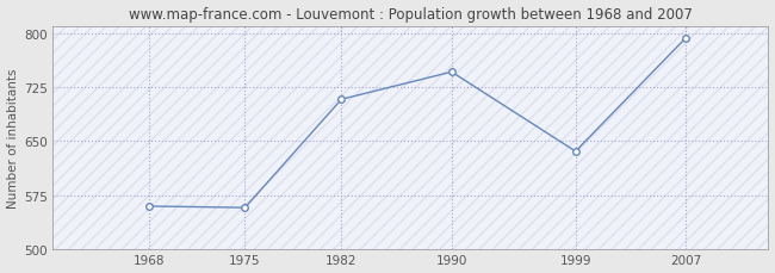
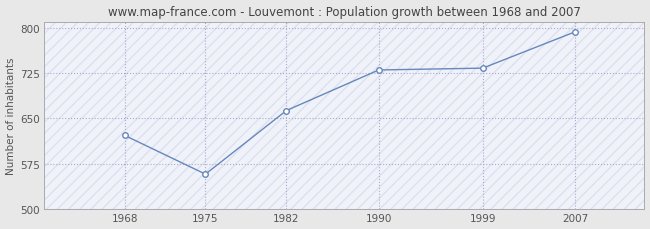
1968: 560 -> 622
1982: 708 -> 663
1990: 746 -> 730
1999: 636 -> 733
